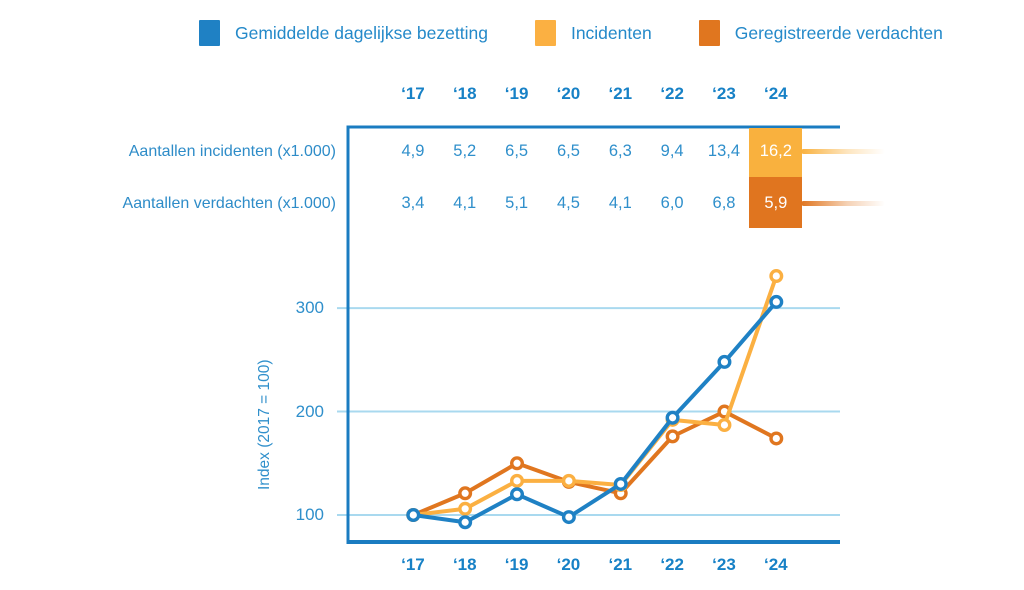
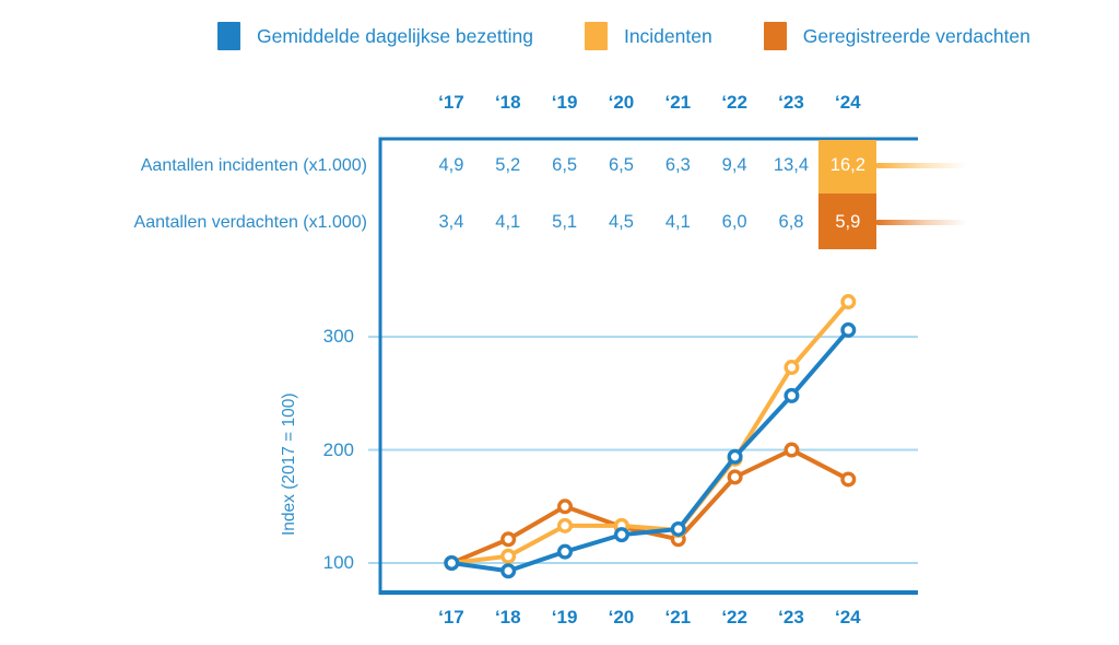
Gemiddelde dagelijkse bezetting/‘19: 120 -> 110
Gemiddelde dagelijkse bezetting/‘20: 98 -> 125
Incidenten/‘23: 187 -> 273
